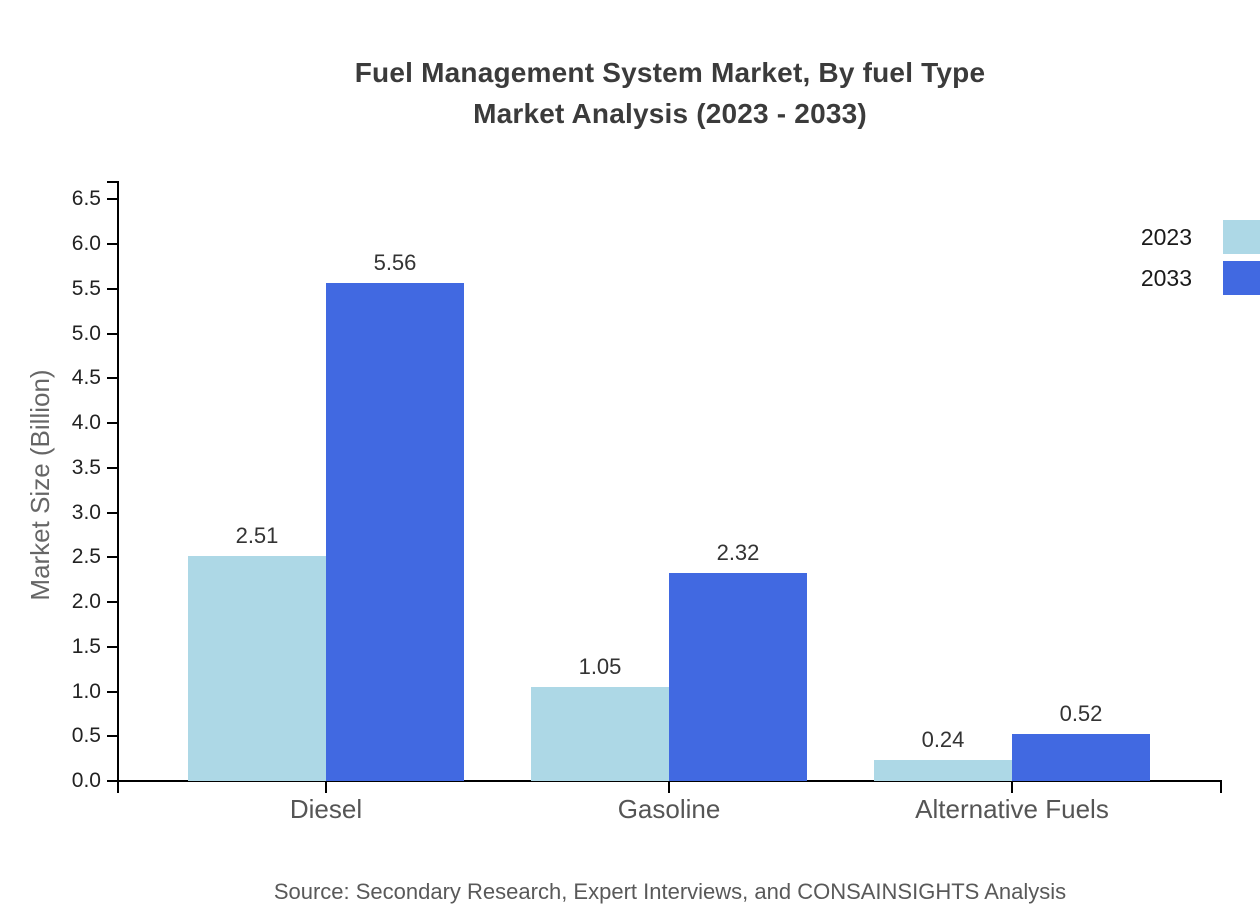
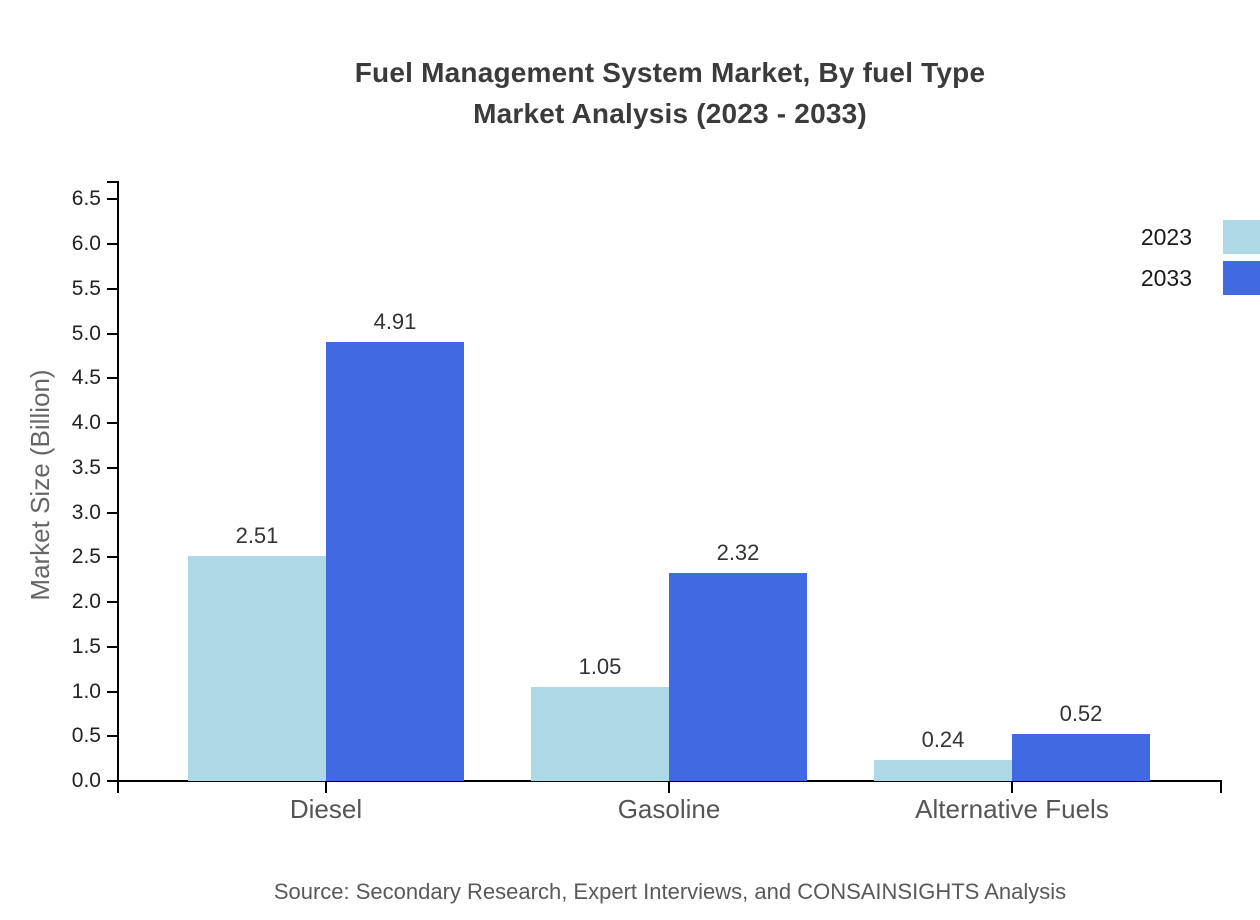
2033/Diesel: 5.56 -> 4.91
